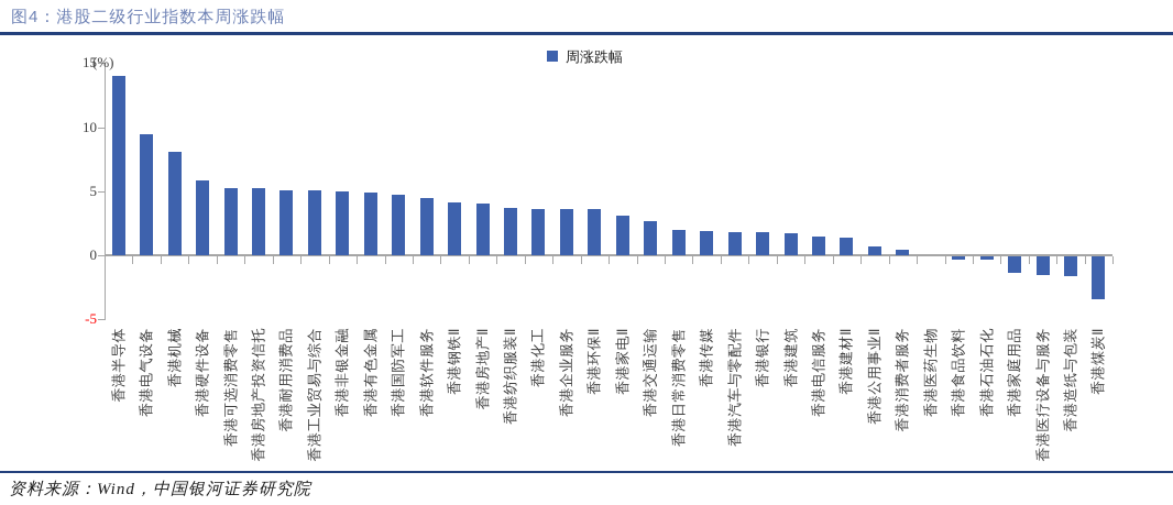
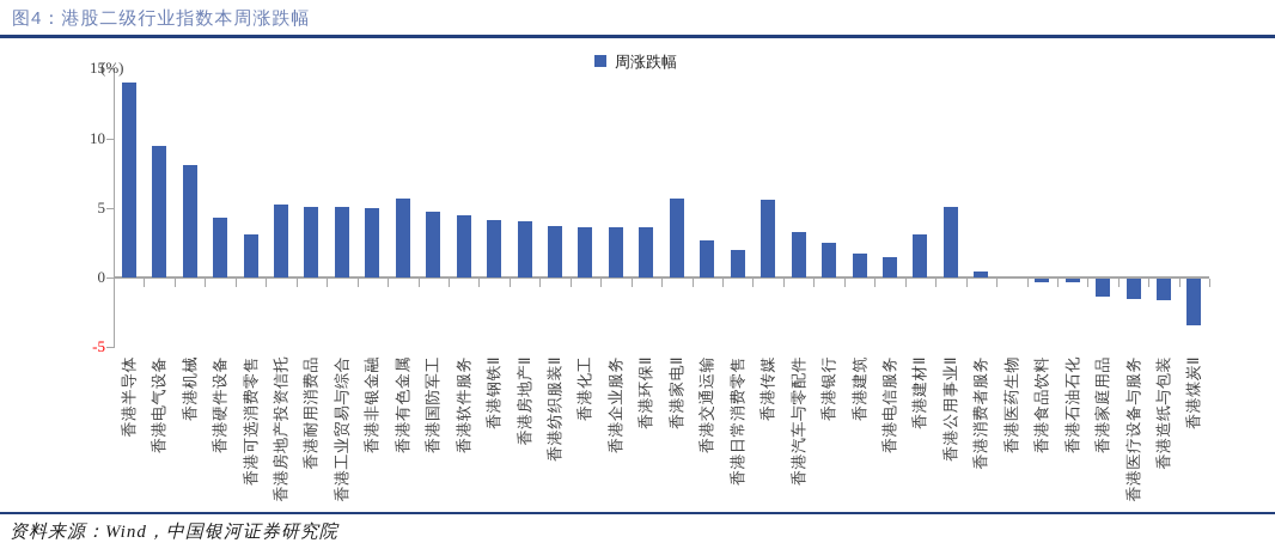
香港硬件设备: 5.8 -> 4.3
香港可选消费零售: 5.2 -> 3.1
香港有色金属: 4.9 -> 5.7
香港家电Ⅱ: 3.1 -> 5.7
香港传媒: 1.9 -> 5.6
香港汽车与零配件: 1.8 -> 3.3
香港银行: 1.8 -> 2.5
香港建材Ⅱ: 1.4 -> 3.1
香港公用事业Ⅱ: 0.7 -> 5.1
